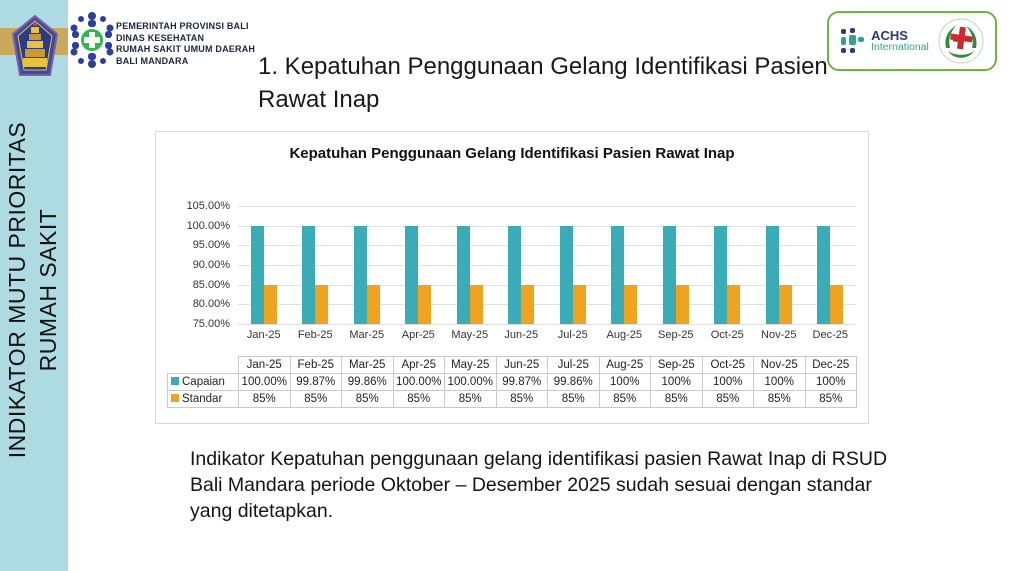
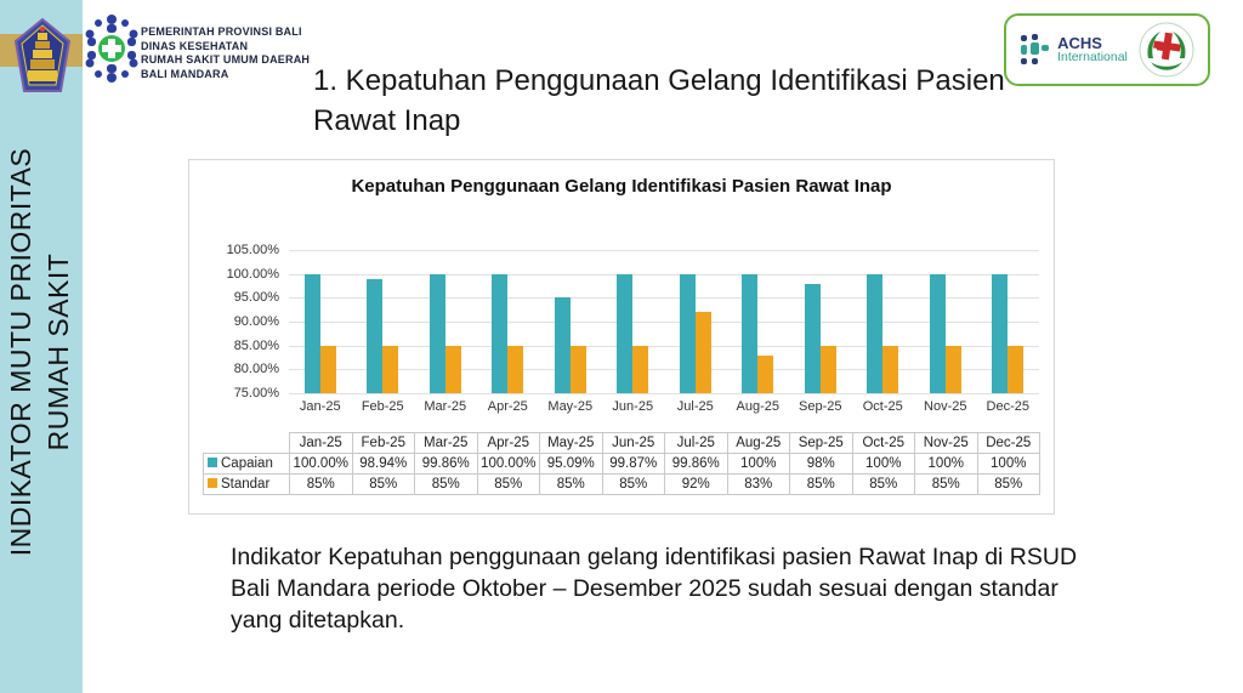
Capaian/Feb-25: 99.87% -> 98.94%
Capaian/May-25: 100.00% -> 95.09%
Standar/Jul-25: 85% -> 92%
Standar/Aug-25: 85% -> 83%
Capaian/Sep-25: 100% -> 98%
